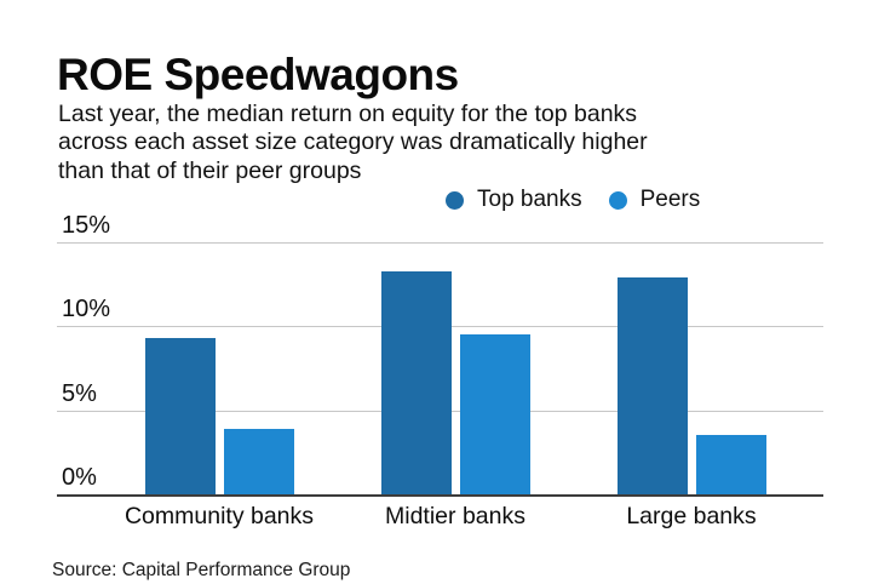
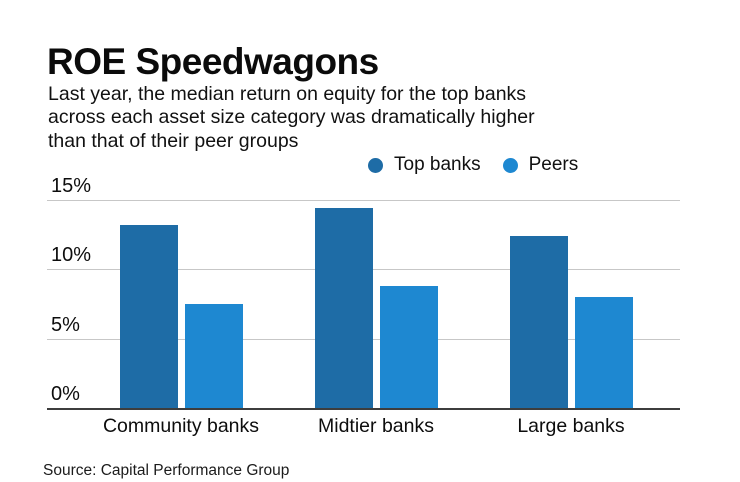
Top banks/Community banks: 9.3% -> 13.2%
Peers/Community banks: 3.9% -> 7.5%
Top banks/Midtier banks: 13.3% -> 14.4%
Peers/Midtier banks: 9.5% -> 8.8%
Top banks/Large banks: 12.9% -> 12.4%
Peers/Large banks: 3.5% -> 8.0%
